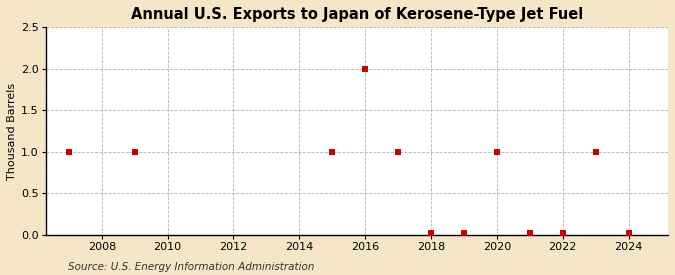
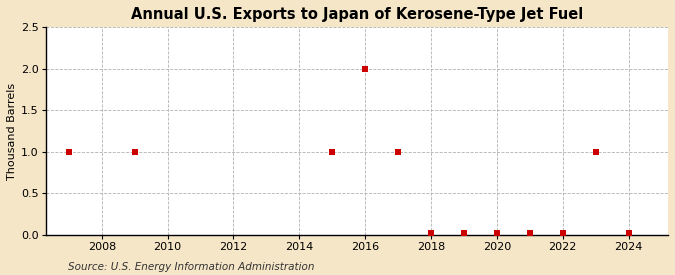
2020: 1.00 -> 0.02
